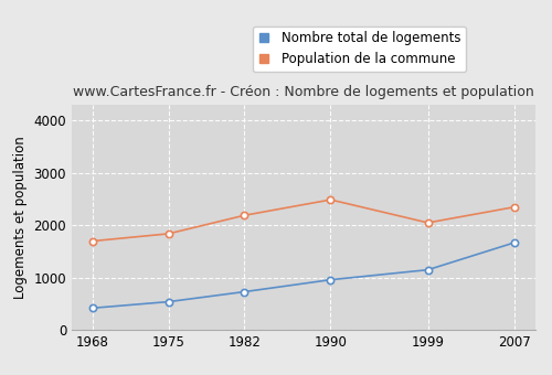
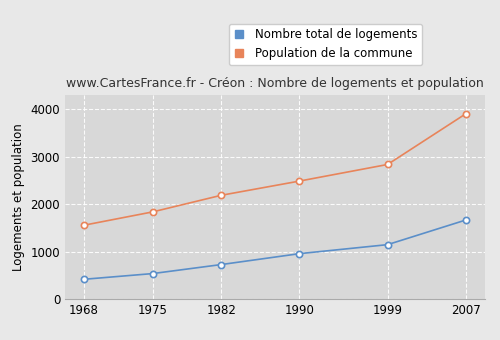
Population de la commune/1968: 1700 -> 1560
Population de la commune/1999: 2050 -> 2840
Population de la commune/2007: 2350 -> 3910
